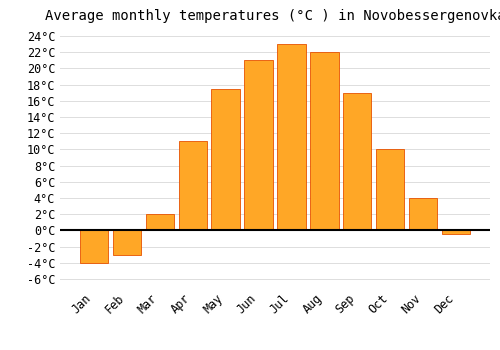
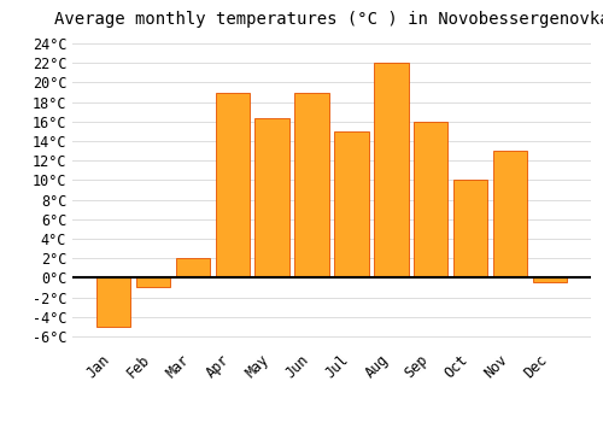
Jan: -4.0°C -> -5.0°C
Feb: -3.0°C -> -1.0°C
Apr: 11.0°C -> 19.0°C
May: 17.5°C -> 16.4°C
Jun: 21.0°C -> 19.0°C
Jul: 23.0°C -> 15.0°C
Sep: 17.0°C -> 16.0°C
Nov: 4.0°C -> 13.0°C
